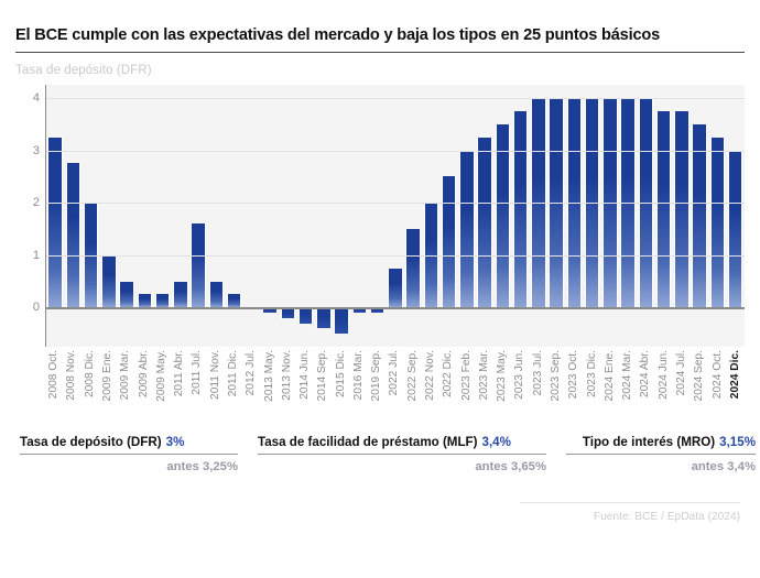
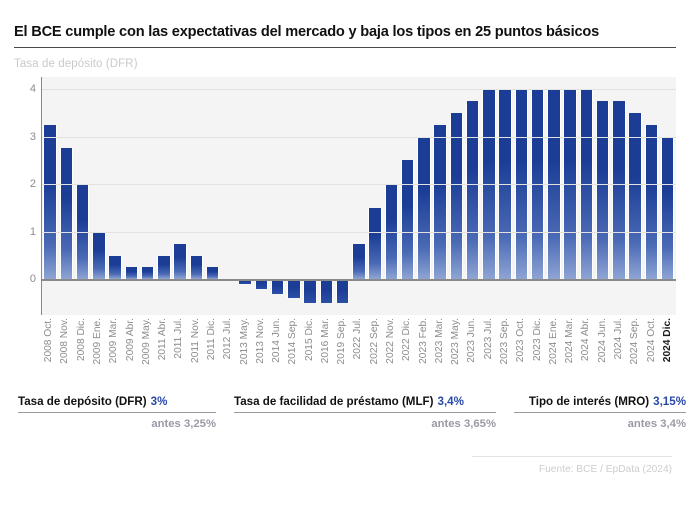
2011 Jul.: 1.6 -> 0.8
2016 Mar.: -0.1 -> -0.5
2019 Sep.: -0.1 -> -0.5
